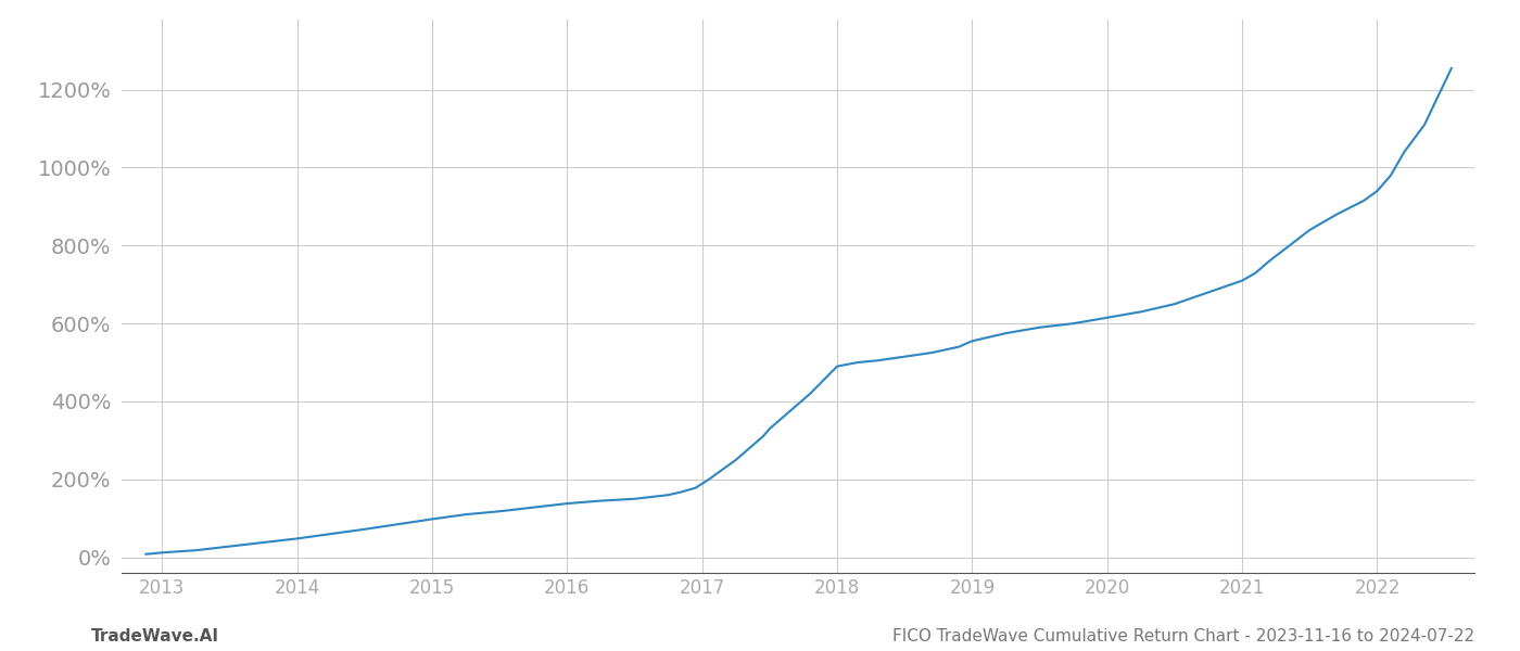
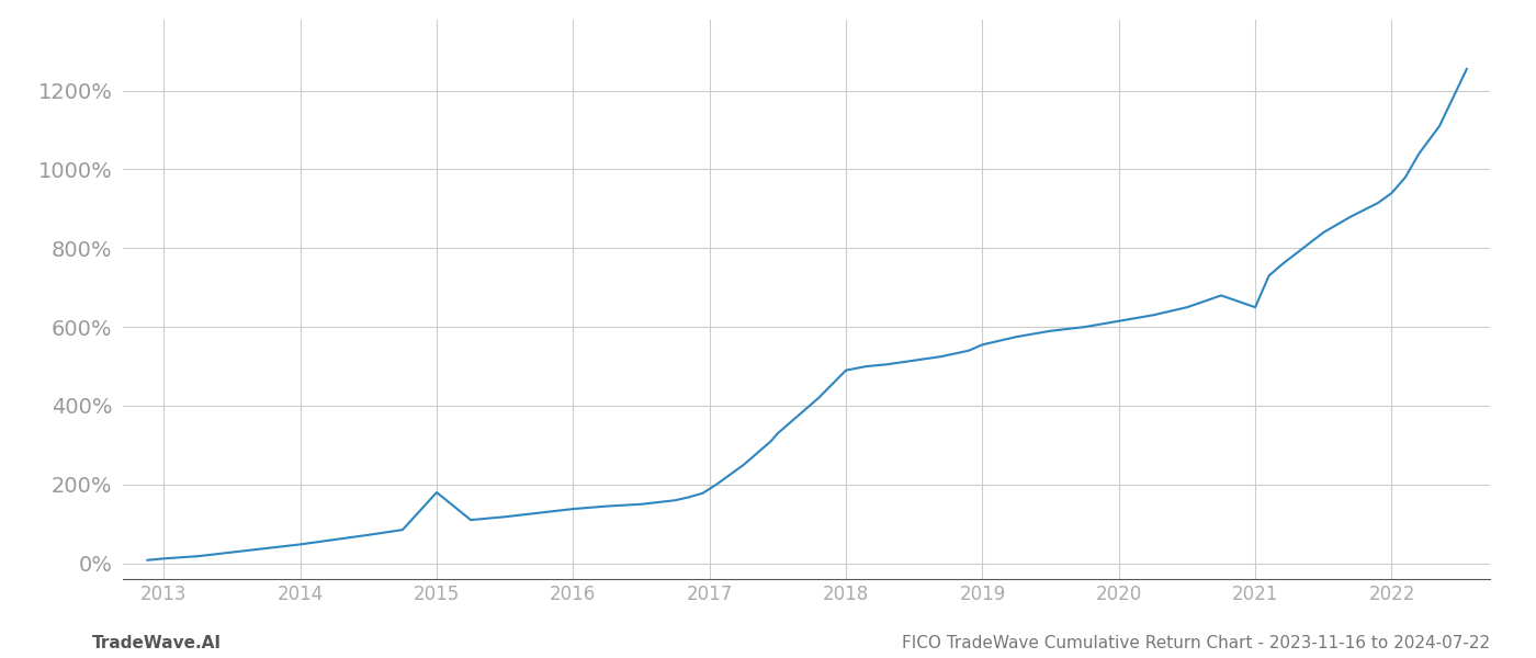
2015: 98% -> 180%
2021: 710% -> 650%
